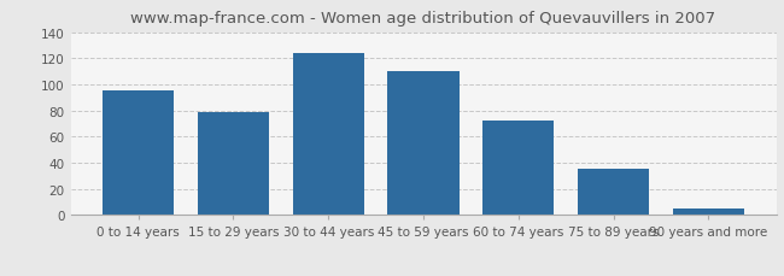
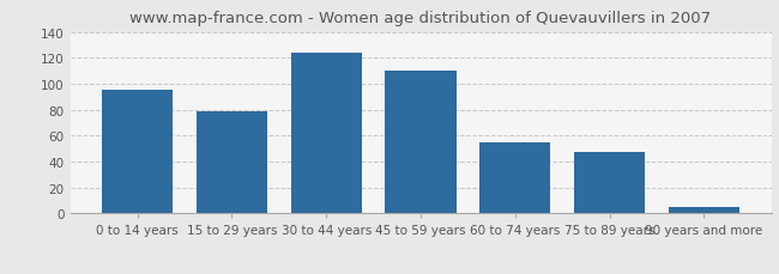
60 to 74 years: 72 -> 55
75 to 89 years: 35 -> 47
